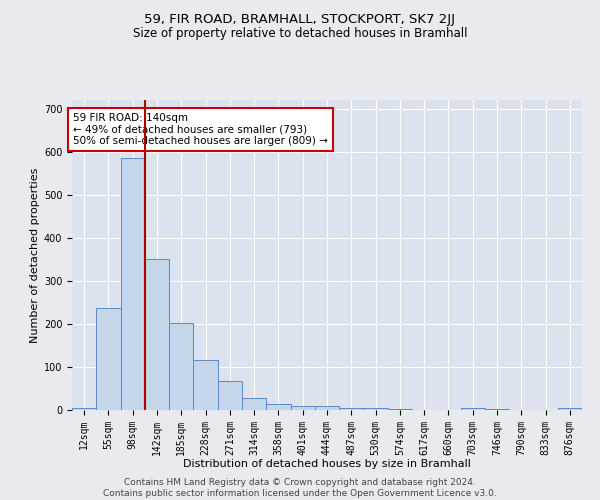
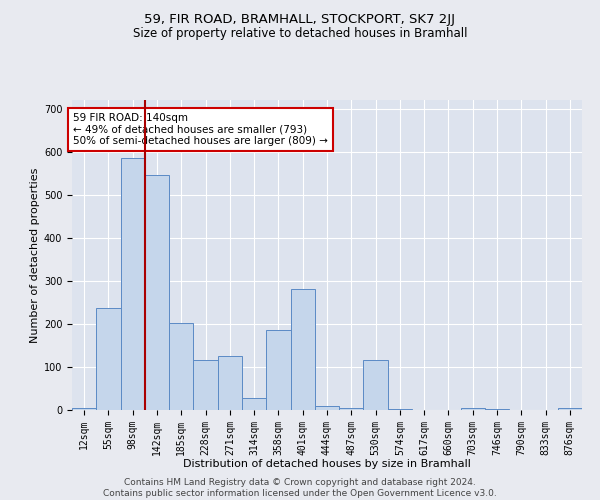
142sqm: 350 -> 545
271sqm: 68 -> 125
358sqm: 15 -> 185
401sqm: 10 -> 280
530sqm: 5 -> 115
